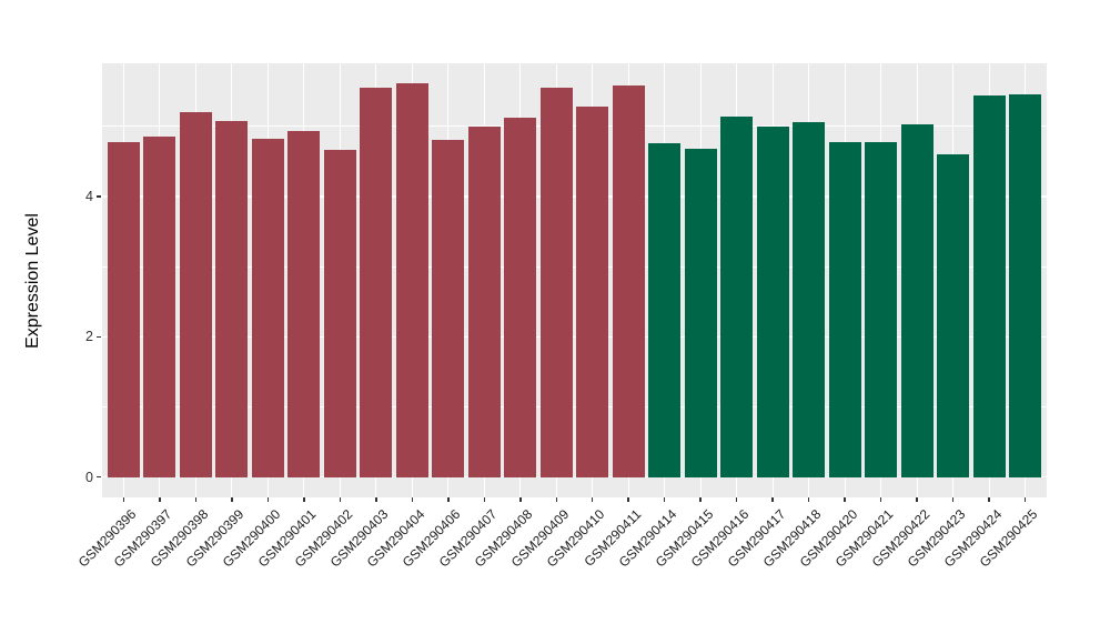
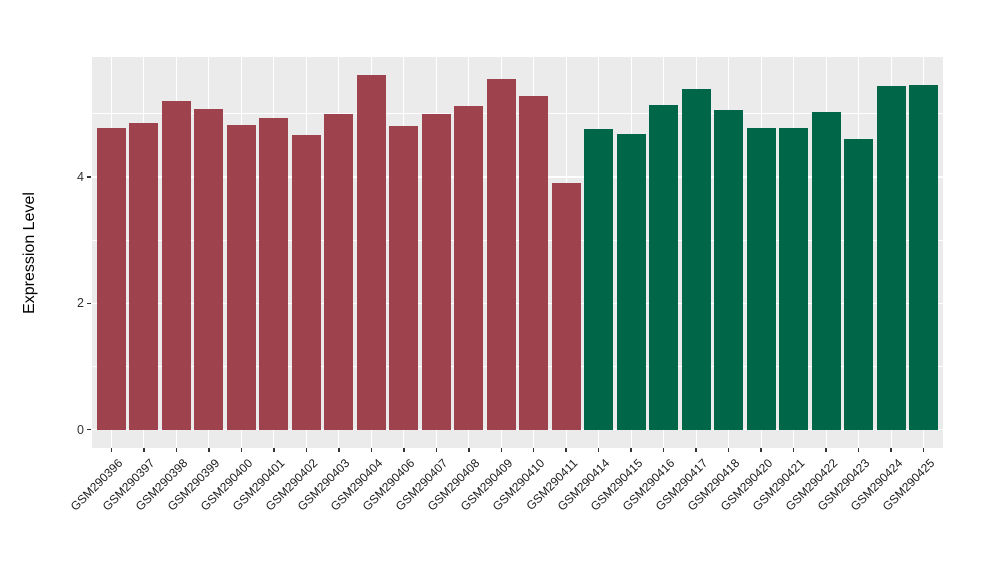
GSM290403: 5.5 -> 5.0
GSM290411: 5.6 -> 3.9
GSM290417: 5.0 -> 5.4
